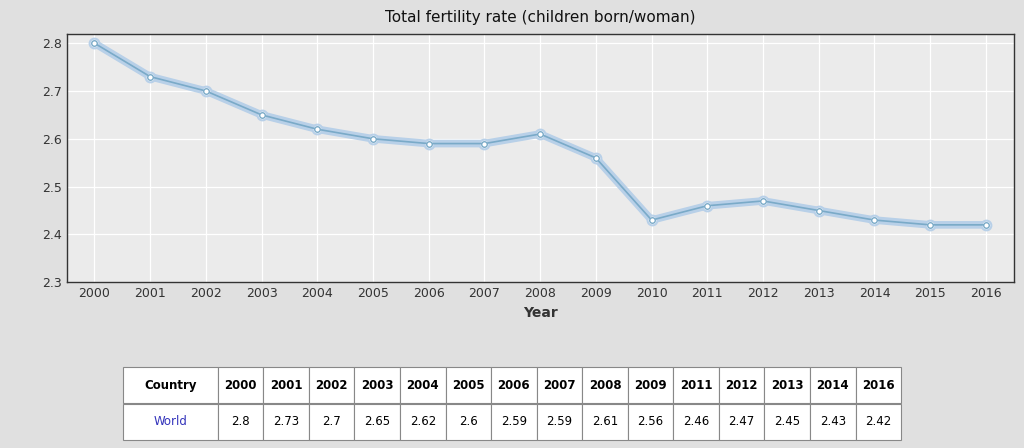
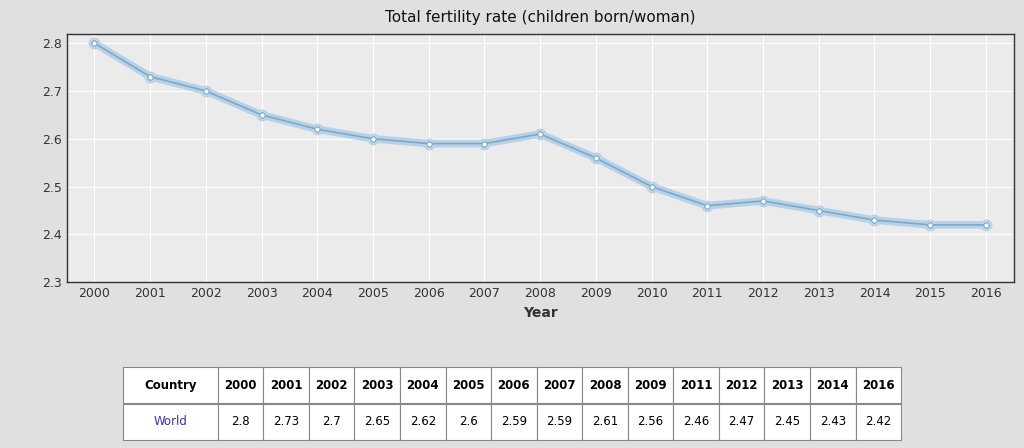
2010: 2.43 -> 2.50
